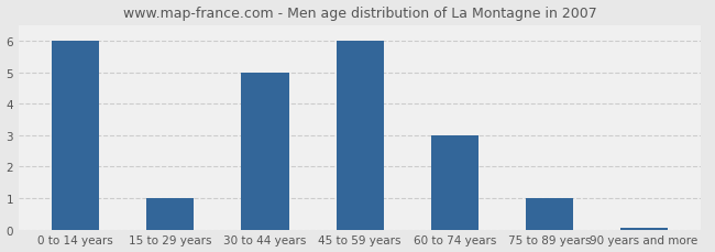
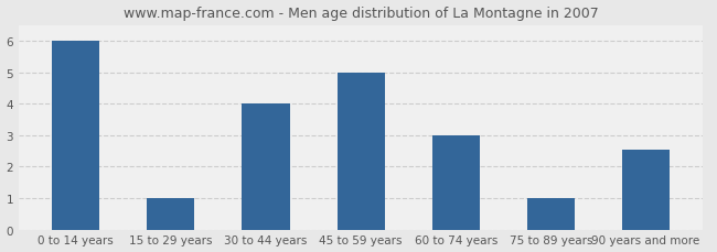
30 to 44 years: 5.00 -> 4.00
45 to 59 years: 6.00 -> 5.00
90 years and more: 0.07 -> 2.55
